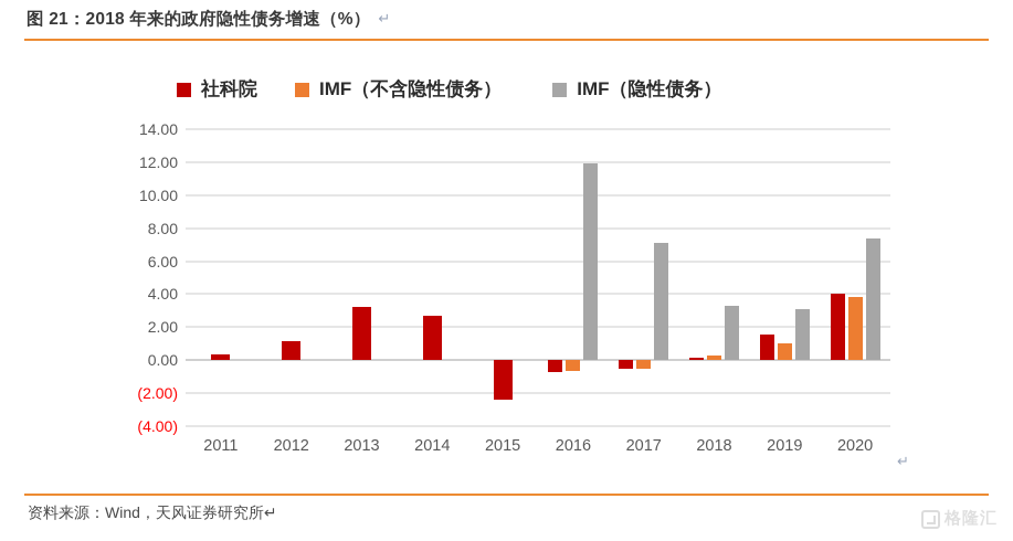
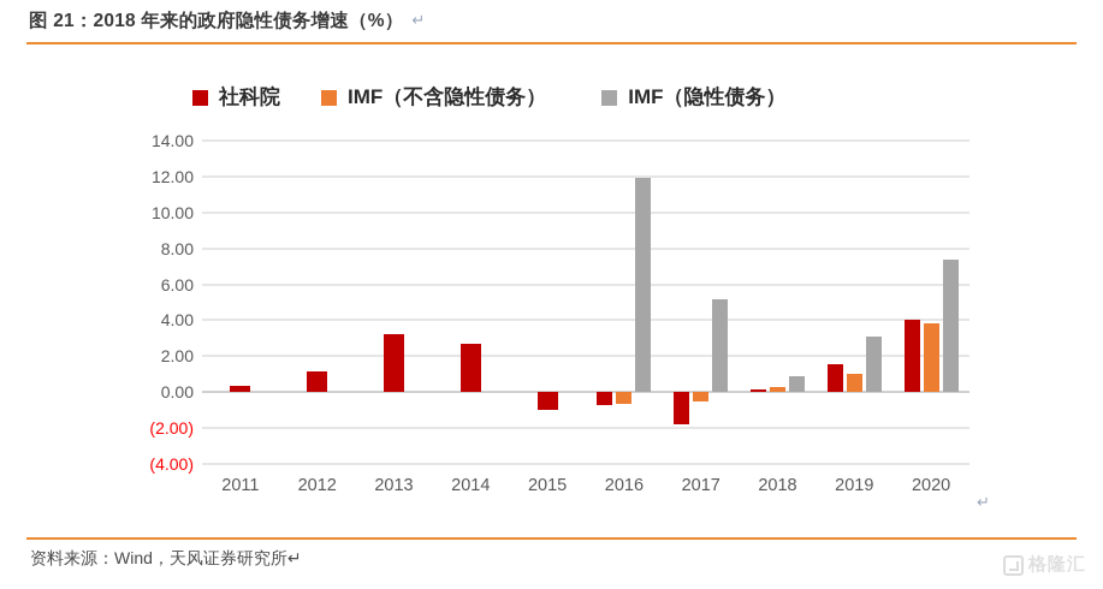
社科院/2015: -2.4 -> -1.0
社科院/2017: -0.5 -> -1.8
IMF（隐性债务）/2017: 7.1 -> 5.2
IMF（隐性债务）/2018: 3.3 -> 0.9
